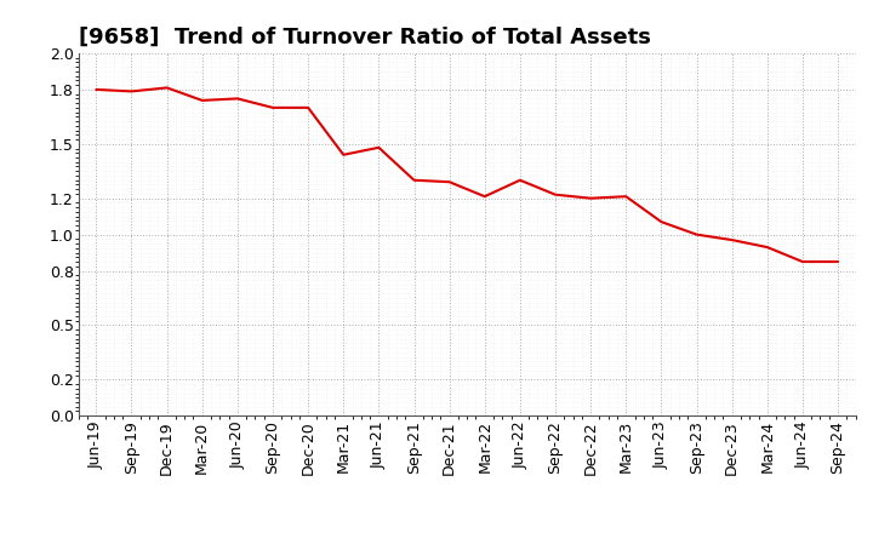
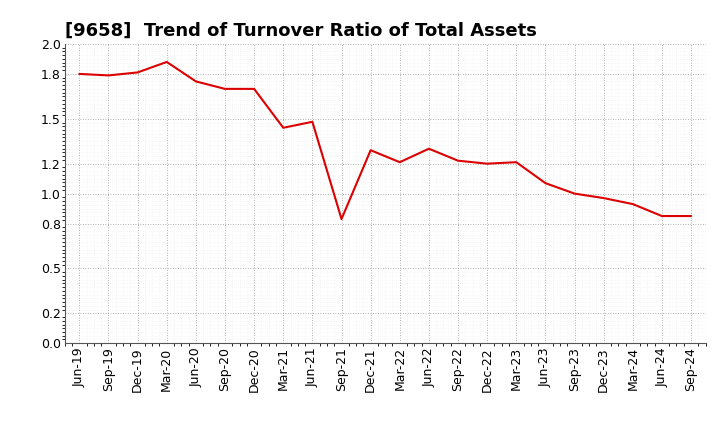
Mar-20: 1.74 -> 1.88
Sep-21: 1.30 -> 0.83
